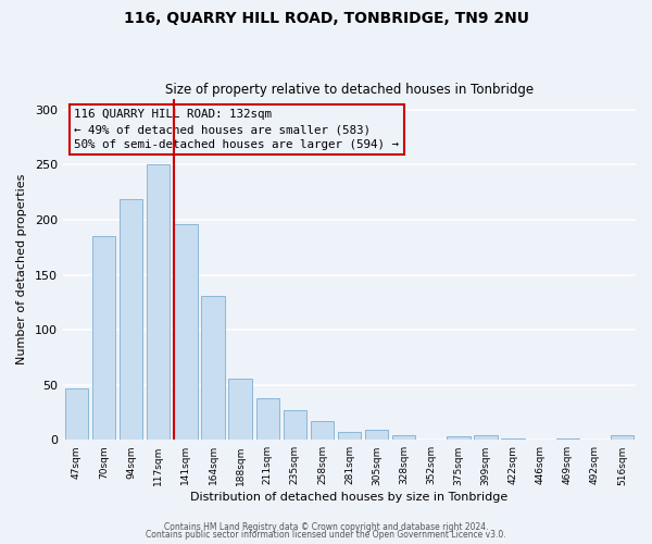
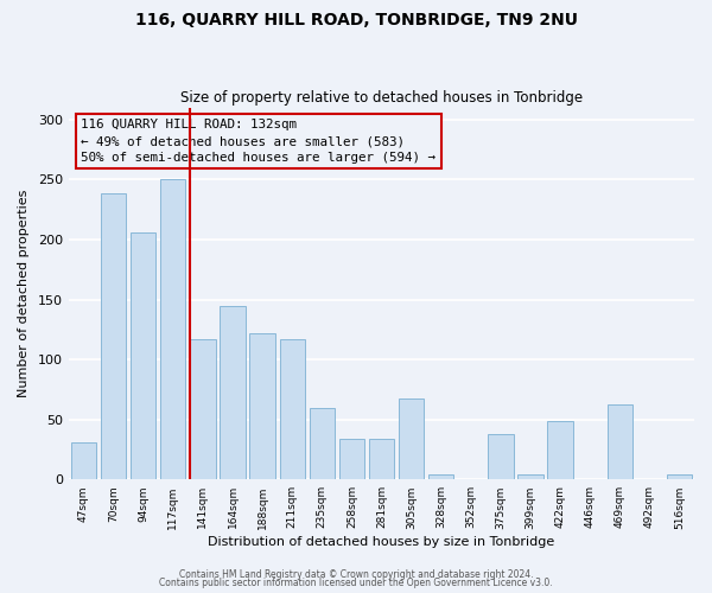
47sqm: 47 -> 31
70sqm: 185 -> 239
94sqm: 219 -> 206
141sqm: 196 -> 117
164sqm: 131 -> 145
188sqm: 56 -> 122
211sqm: 38 -> 117
235sqm: 27 -> 60
258sqm: 17 -> 34
281sqm: 7 -> 34
305sqm: 9 -> 68
375sqm: 3 -> 38
422sqm: 1 -> 49
469sqm: 1 -> 63
